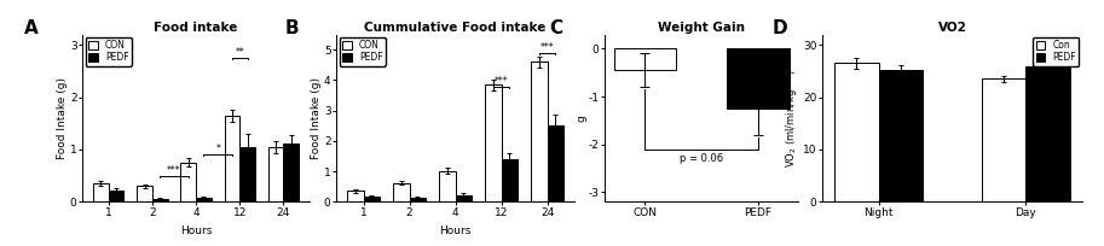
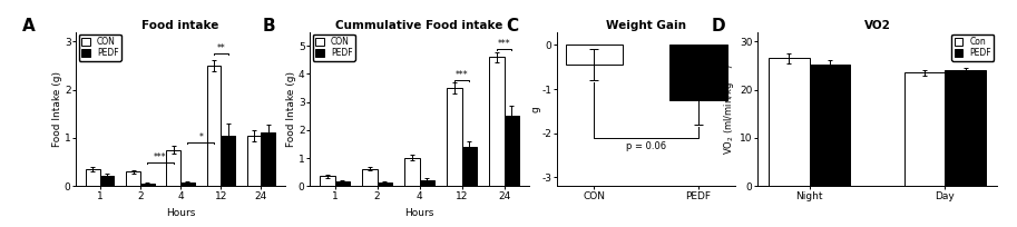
Food intake/CON/12: 1.65 -> 2.50
Cummulative Food intake/CON/12: 3.85 -> 3.50
VO2/PEDF/Day: 26.0 -> 24.0
